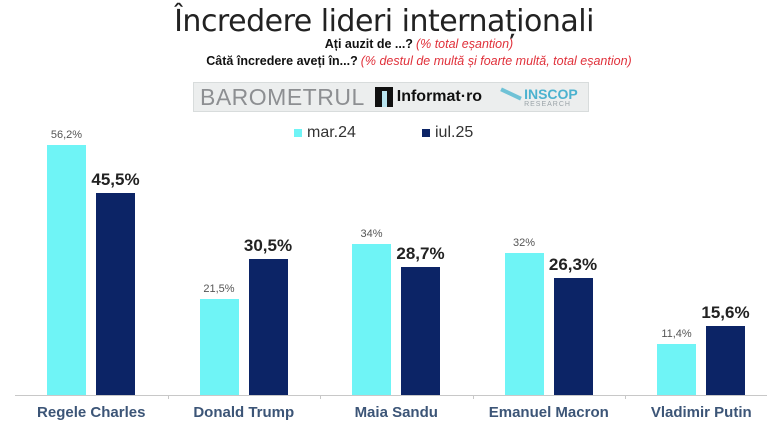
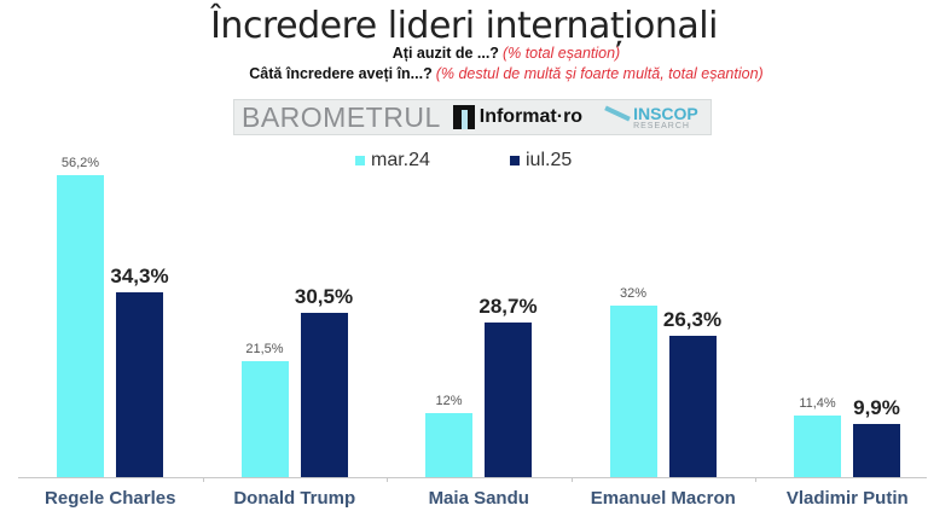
iul.25/Regele Charles: 45,5% -> 34,3%
mar.24/Maia Sandu: 34% -> 12%
iul.25/Vladimir Putin: 15,6% -> 9,9%
